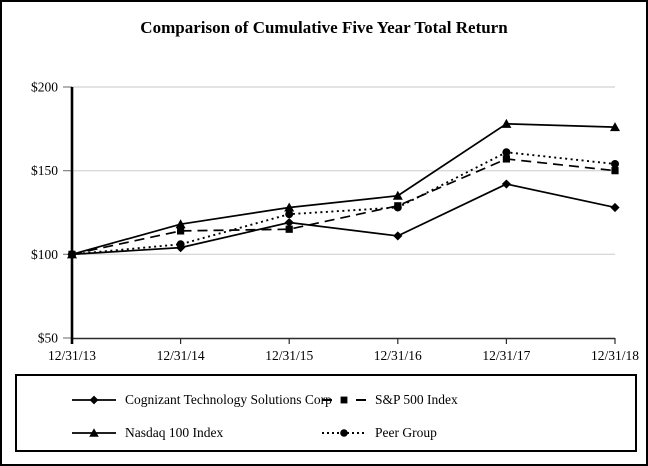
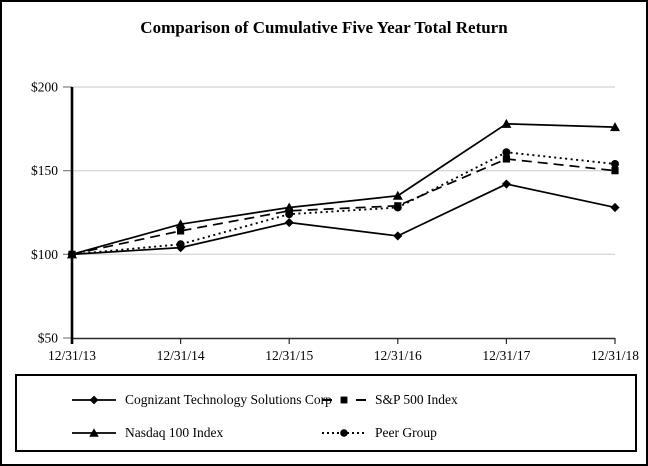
S&P 500 Index/12/31/15: $115 -> $126
